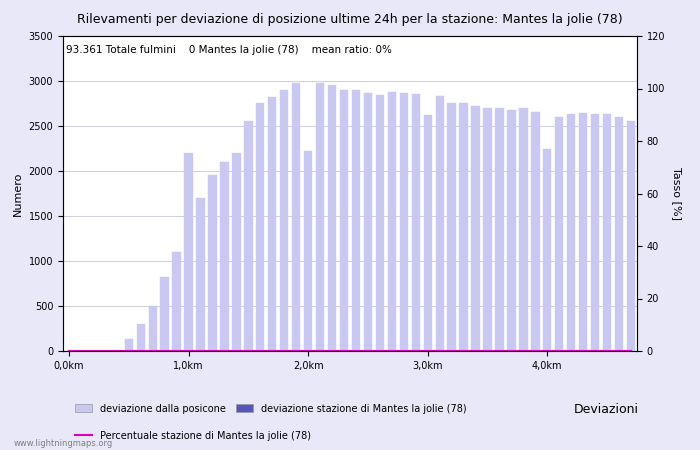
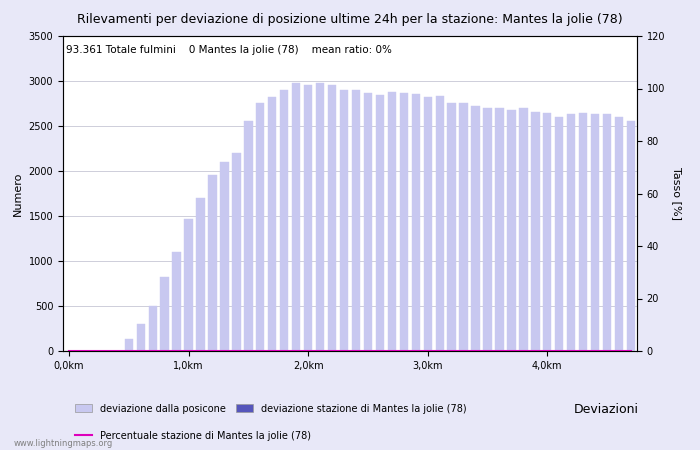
deviazione dalla posicone/1,0km: 2200 -> 1470
deviazione dalla posicone/2,0km: 2220 -> 2960
deviazione dalla posicone/3,0km: 2620 -> 2820
deviazione dalla posicone/4,0km: 2240 -> 2640
